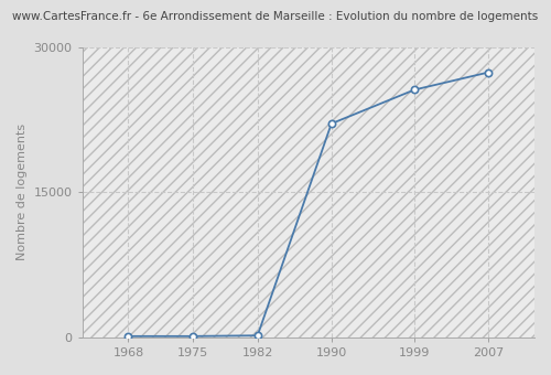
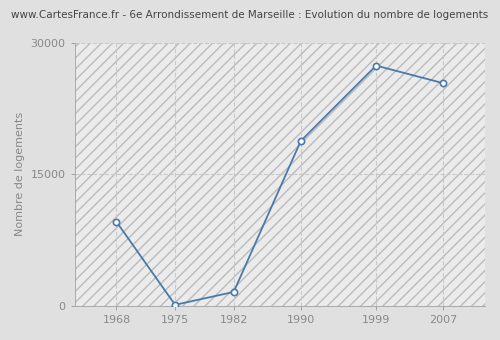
1968: 100 -> 9600
1982: 200 -> 1600
1990: 22100 -> 18800
1999: 25600 -> 27400
2007: 27400 -> 25400
